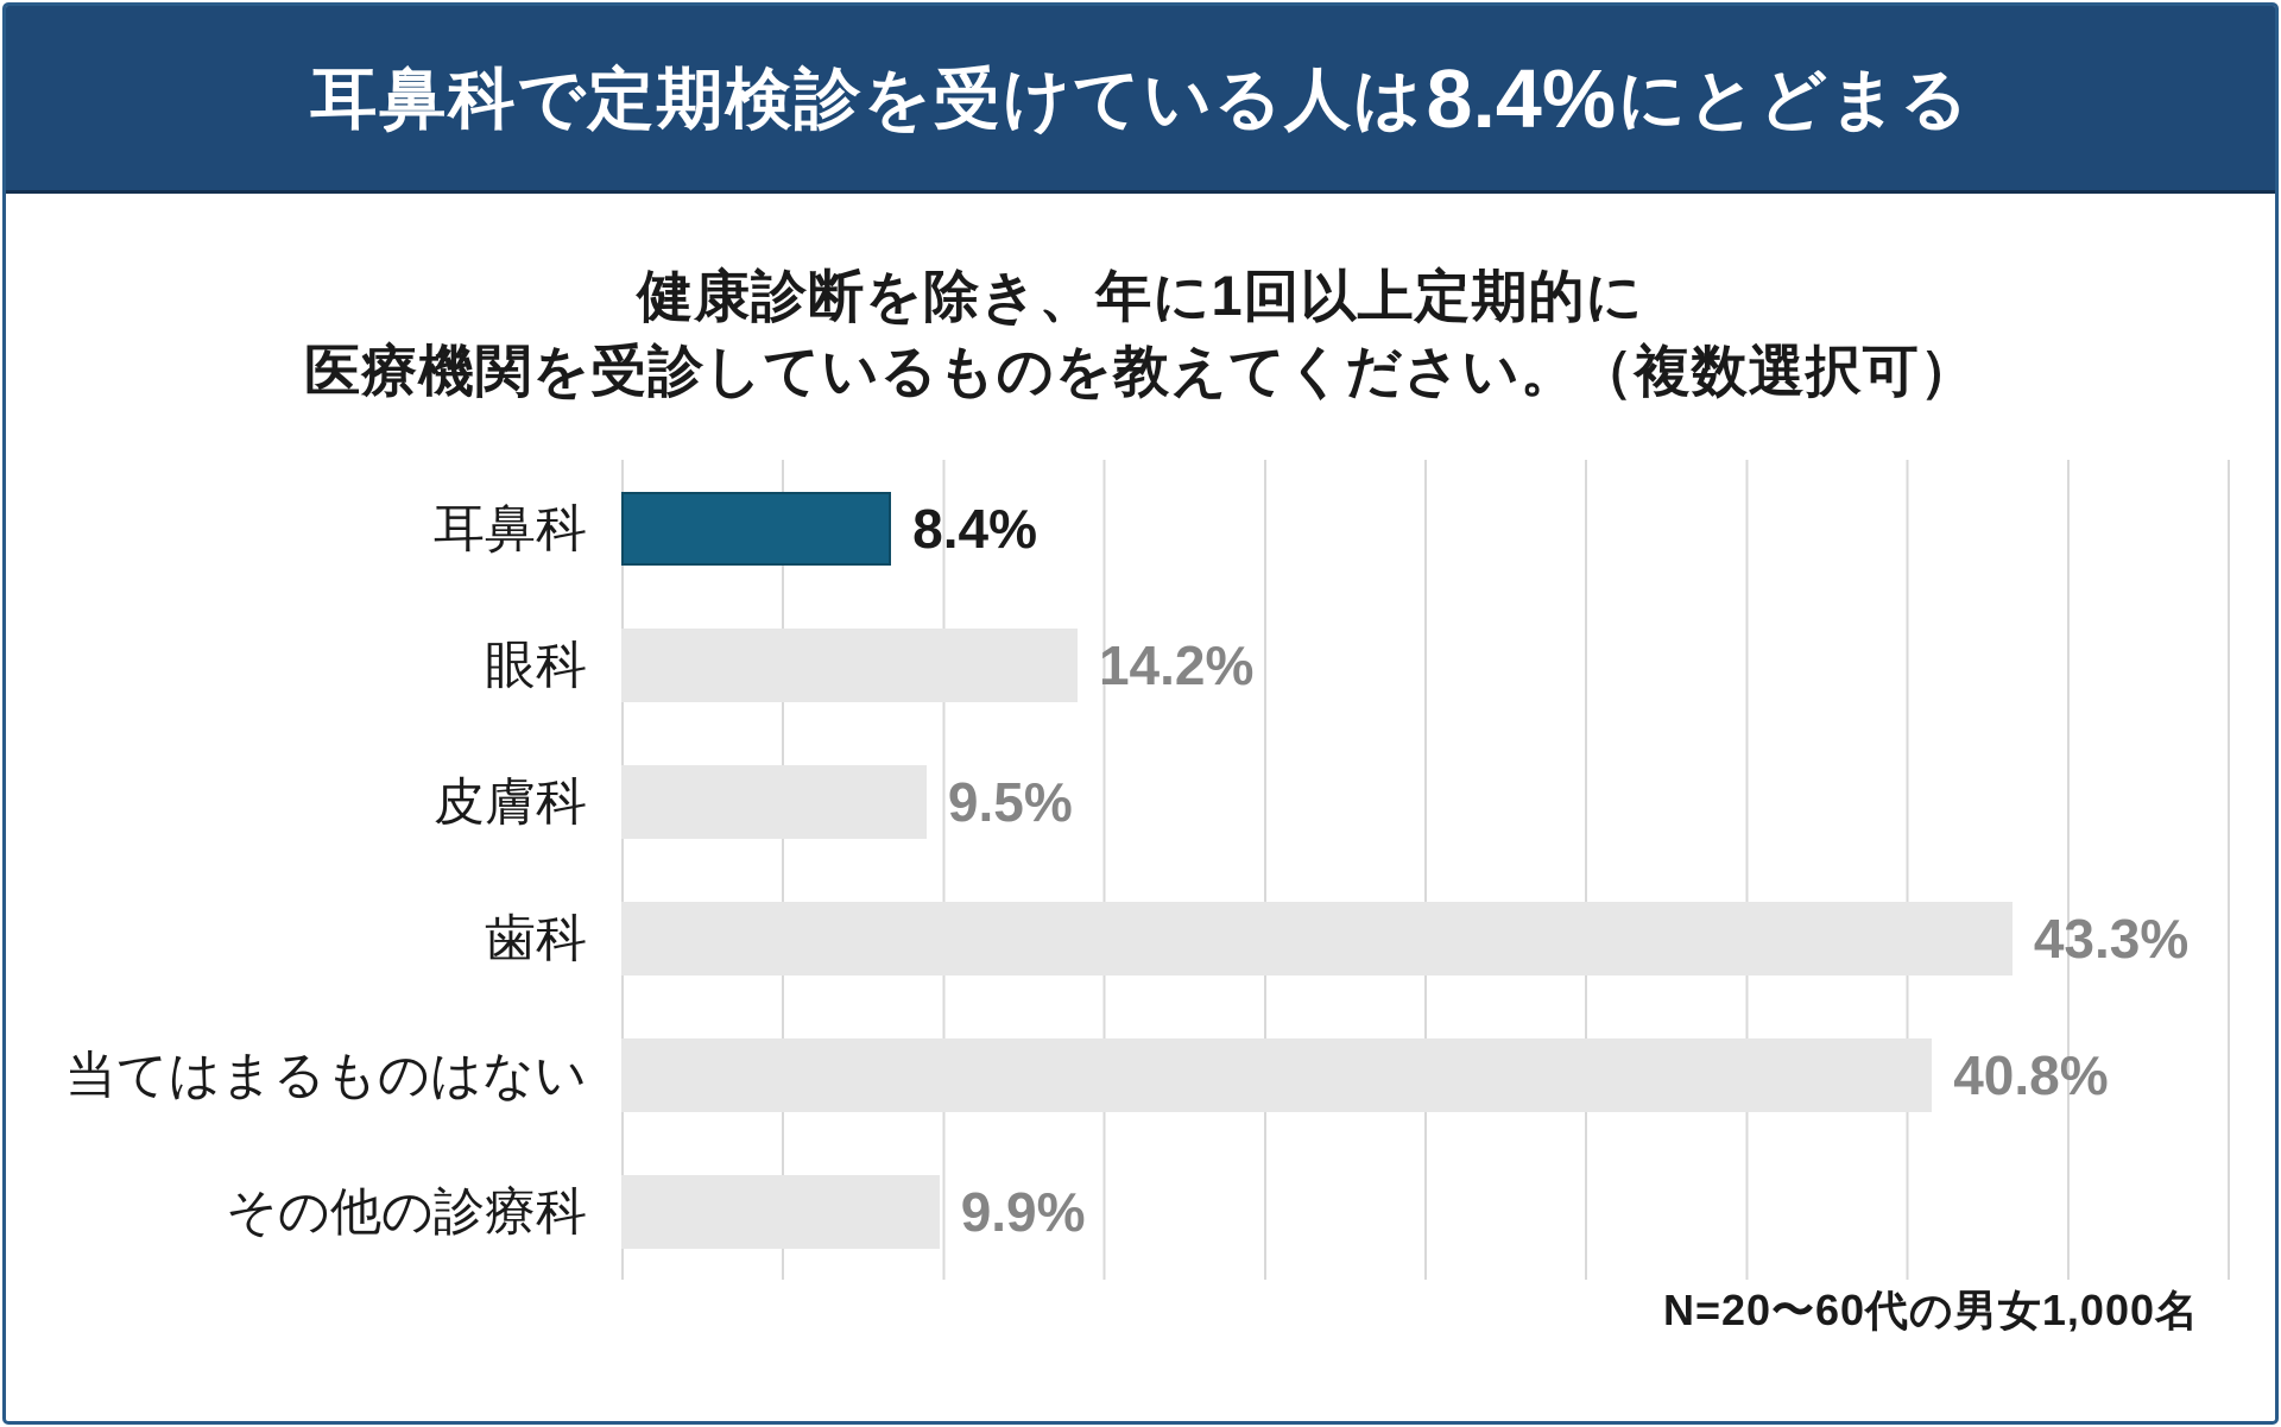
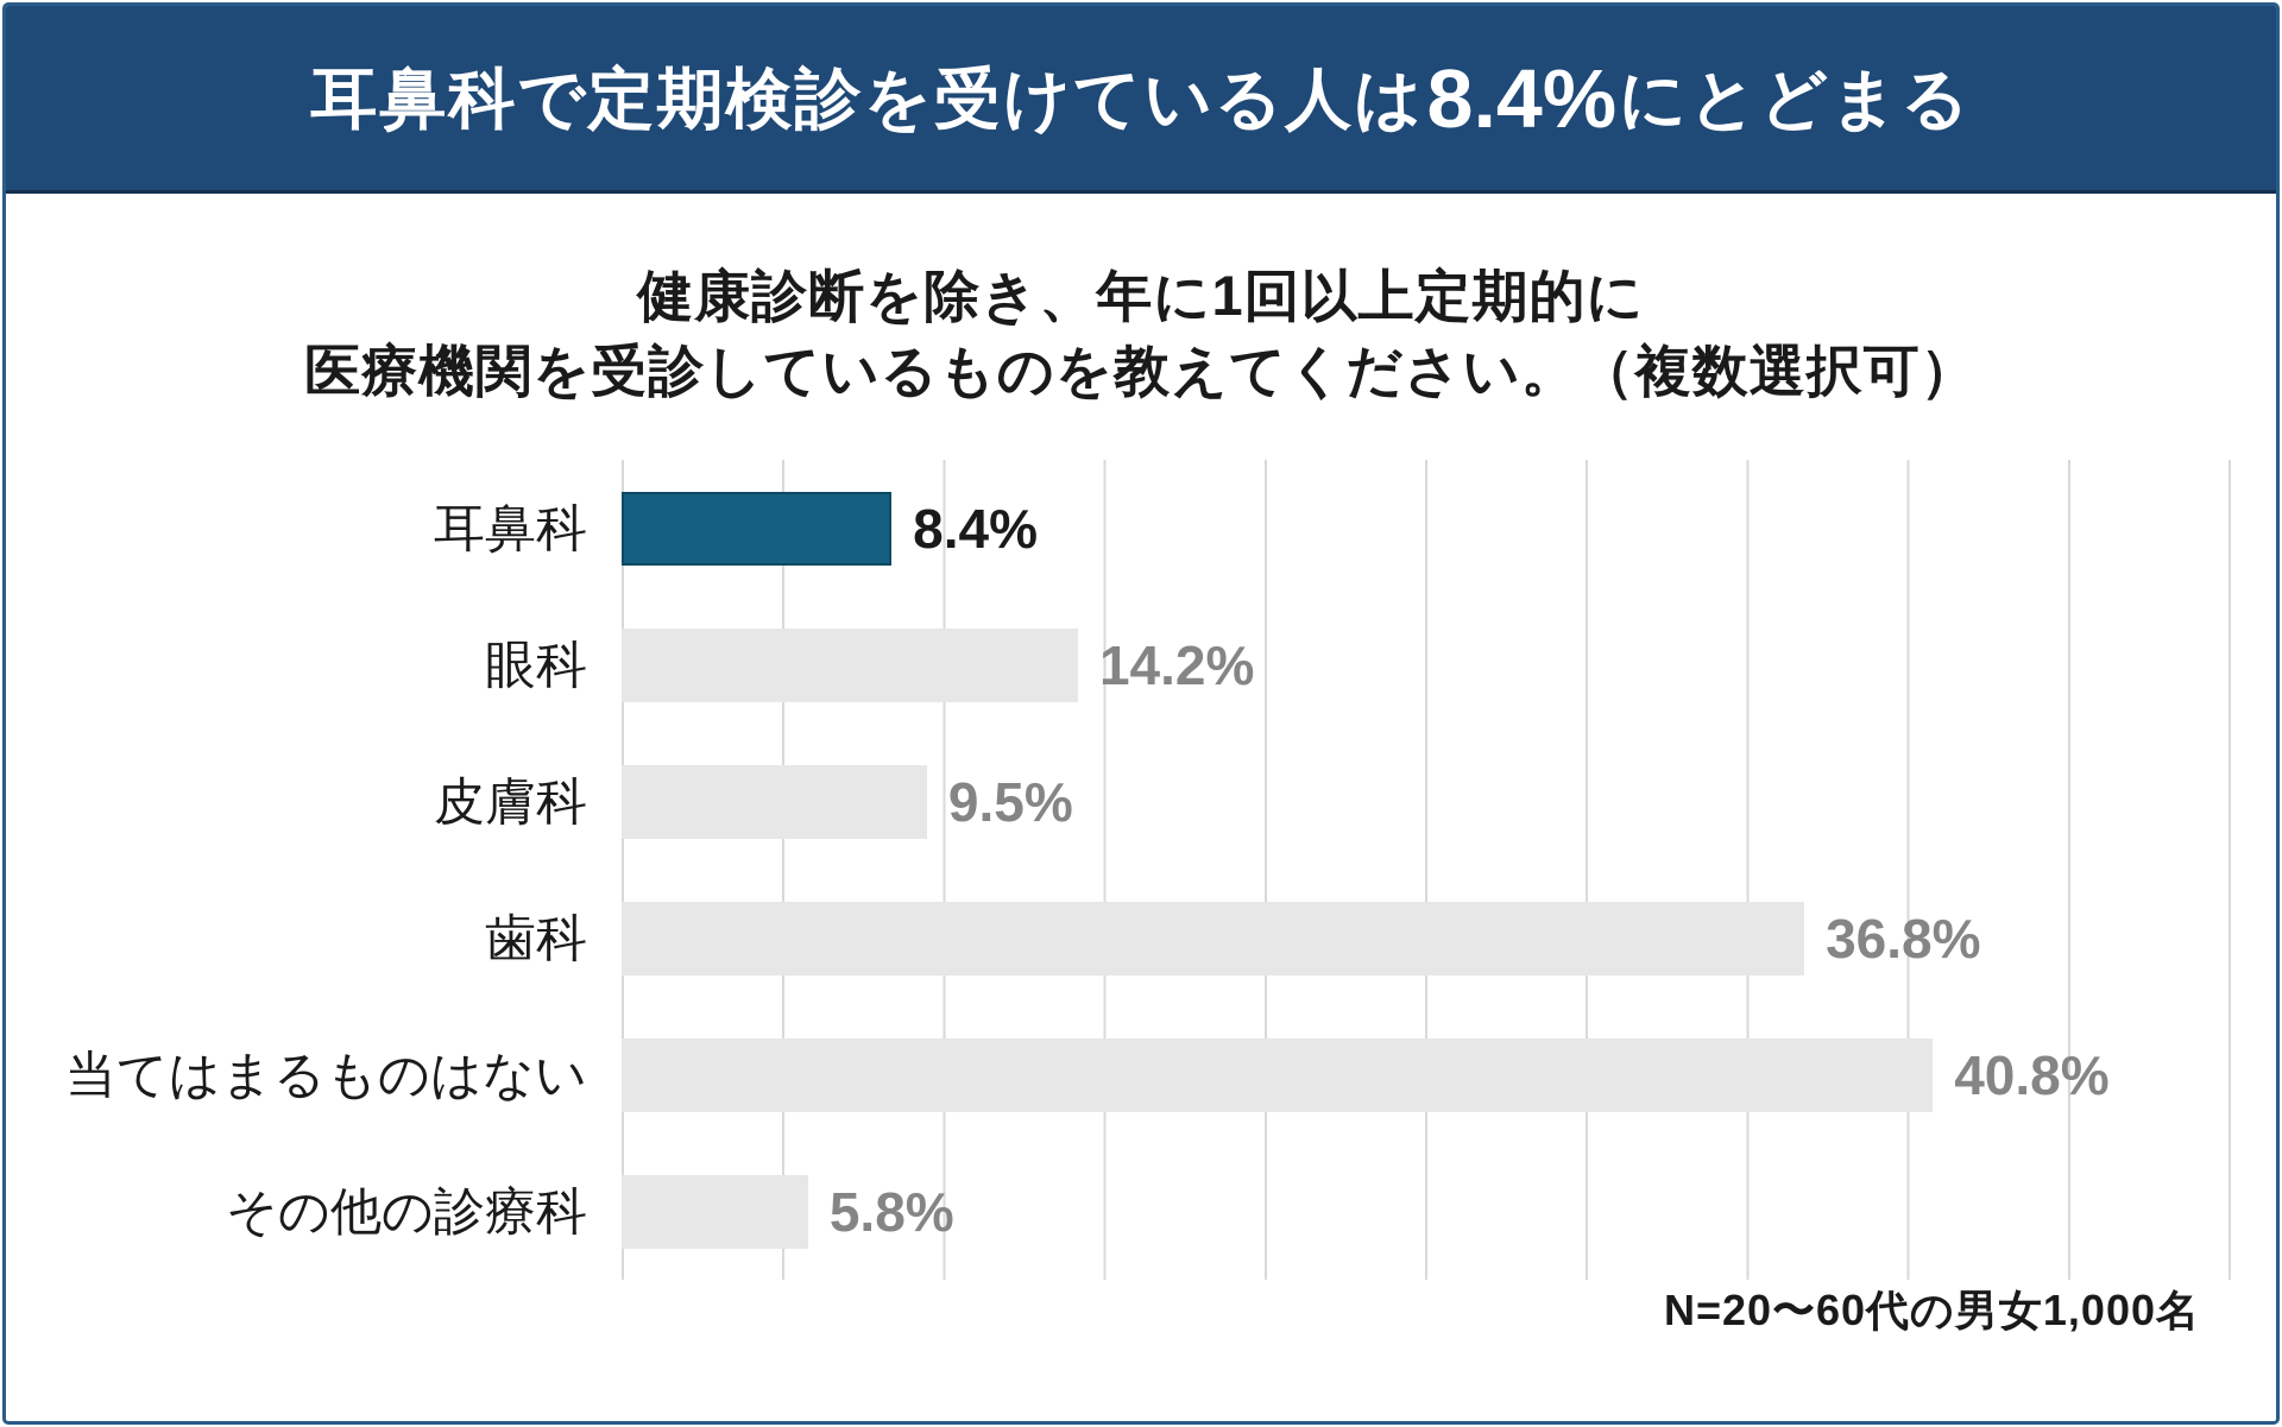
歯科: 43.3% -> 36.8%
その他の診療科: 9.9% -> 5.8%
